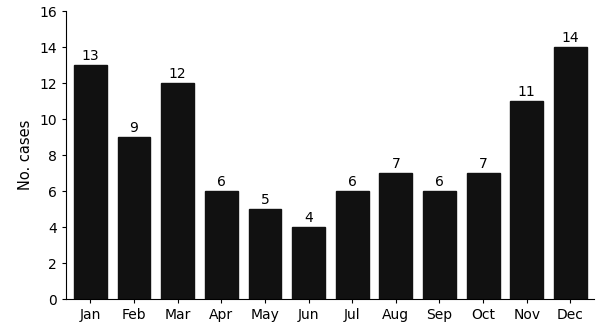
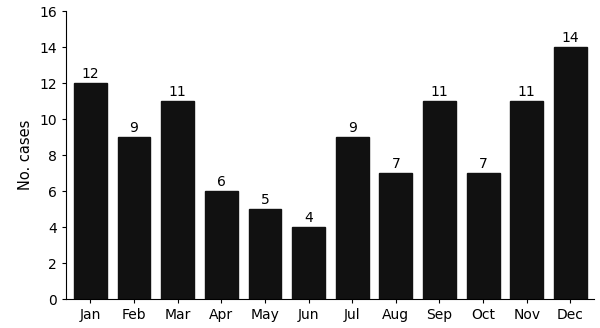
Jan: 13 -> 12
Mar: 12 -> 11
Jul: 6 -> 9
Sep: 6 -> 11
